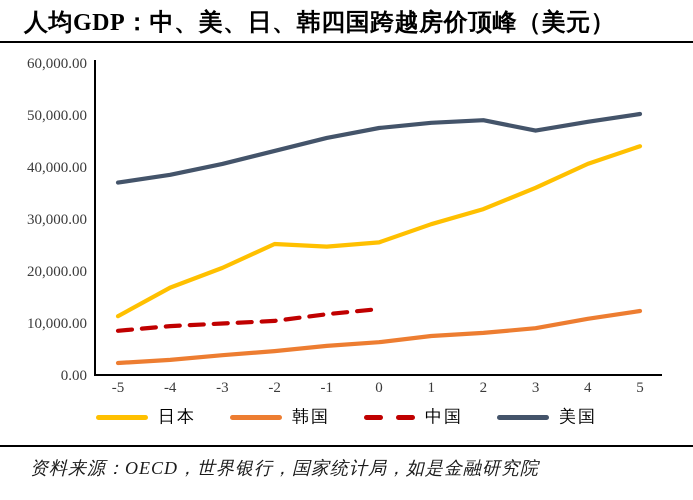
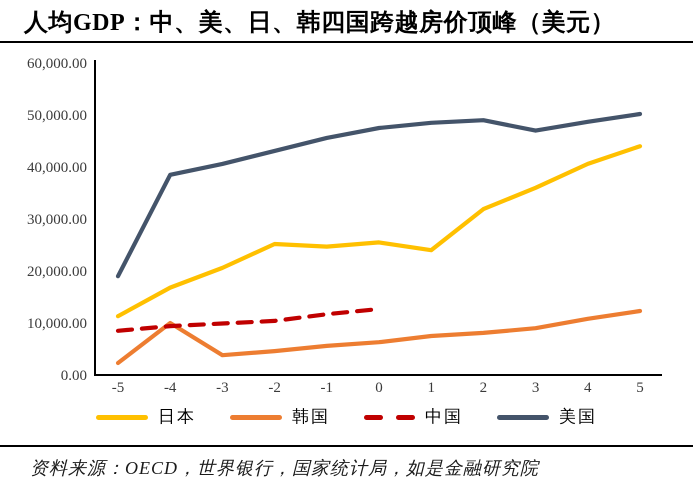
美国/-5: 37000 -> 19000
韩国/-4: 3000 -> 10000
日本/1: 29000 -> 24000
